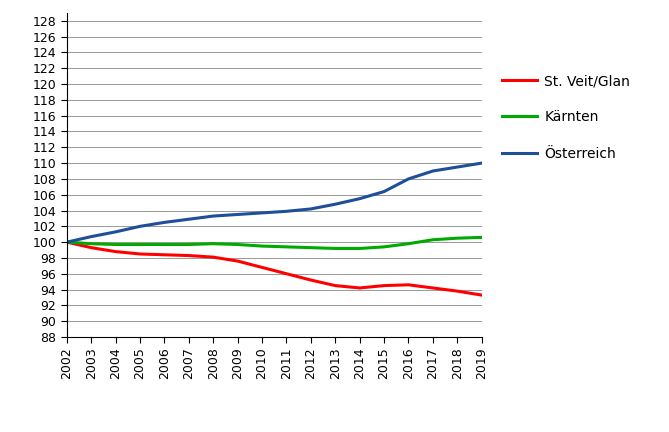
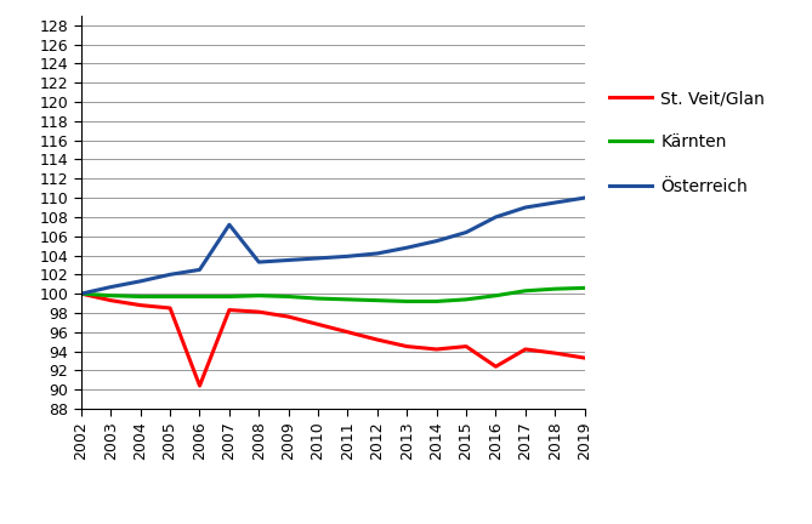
St. Veit/Glan/2006: 98.4 -> 90.4
Österreich/2007: 102.9 -> 107.2
St. Veit/Glan/2016: 94.6 -> 92.4
